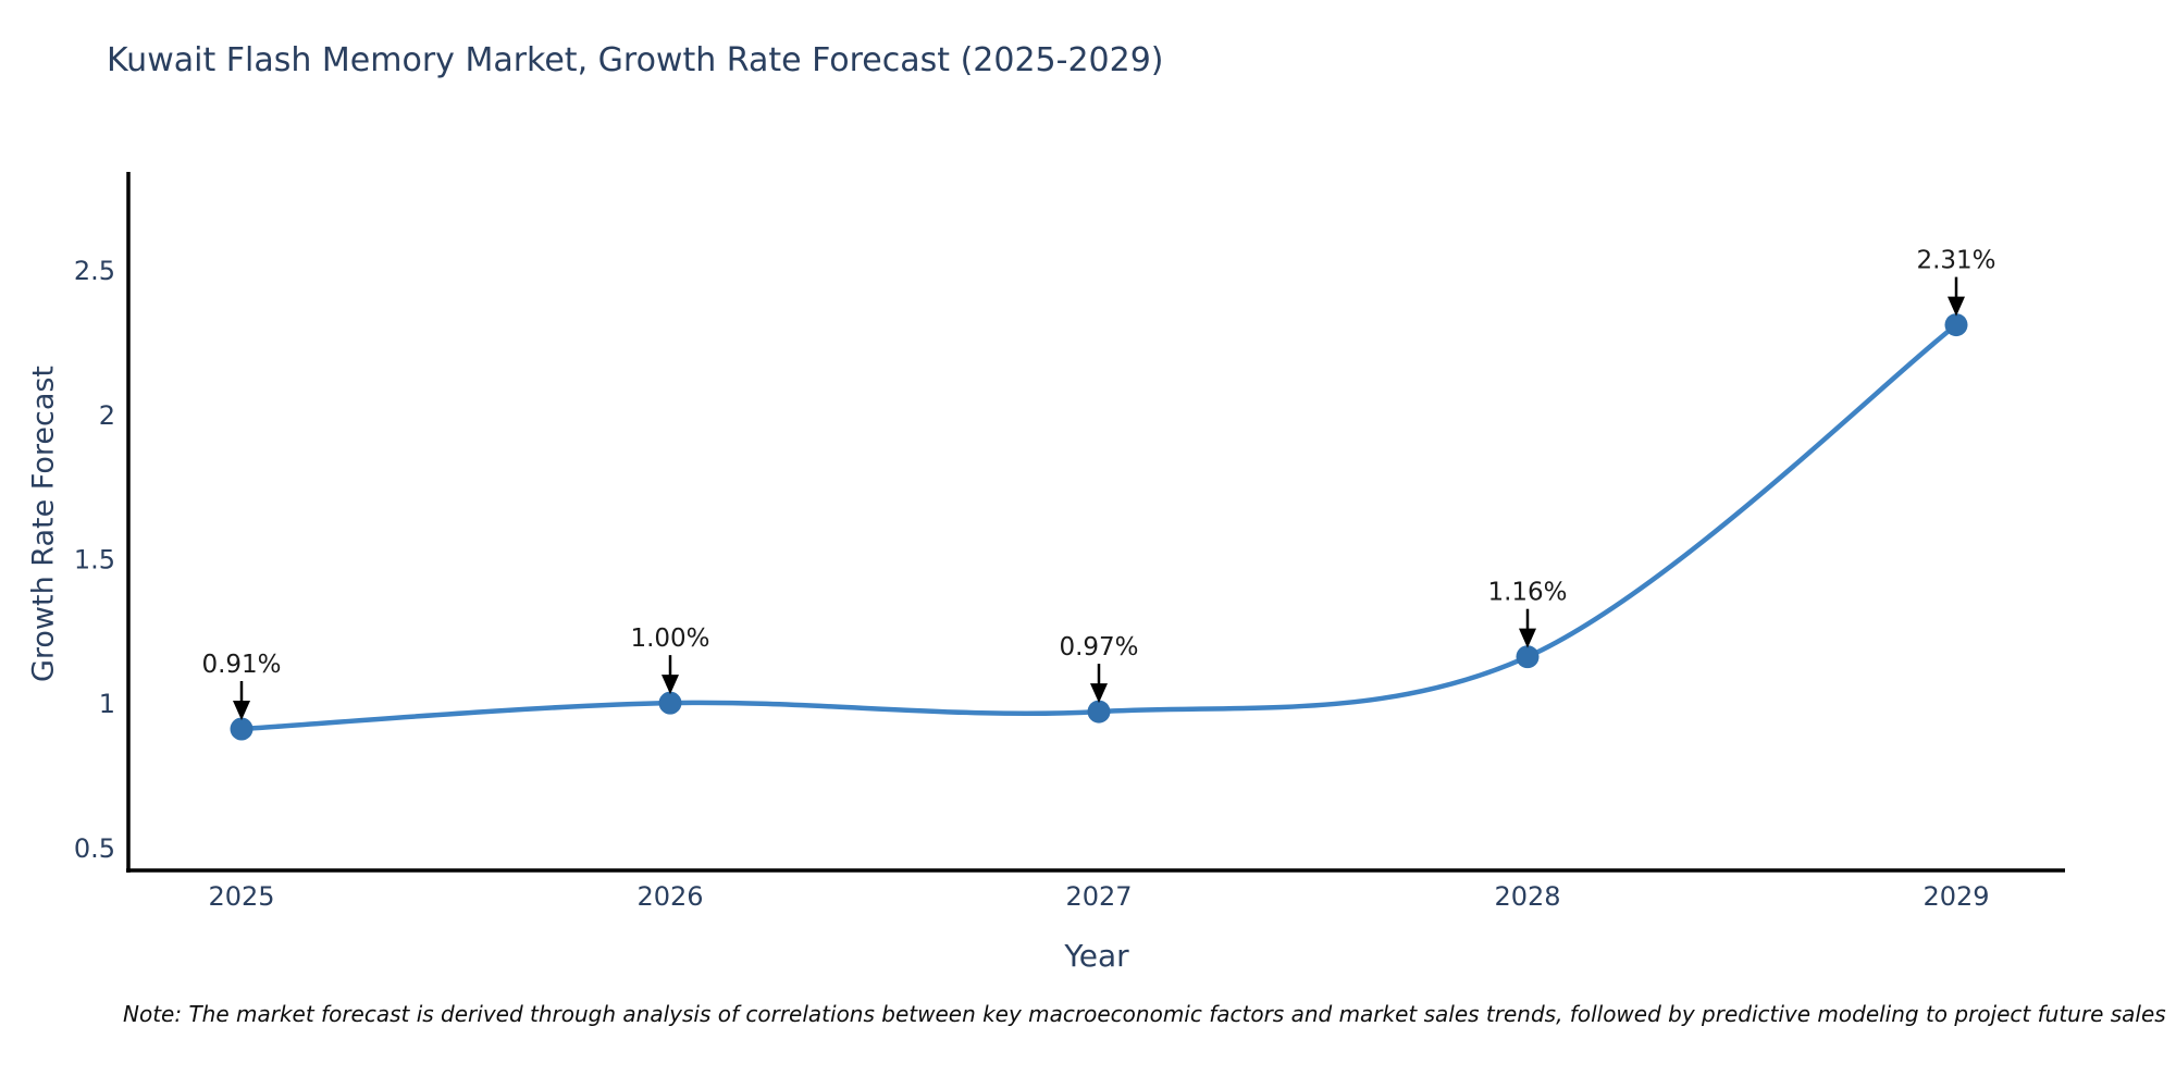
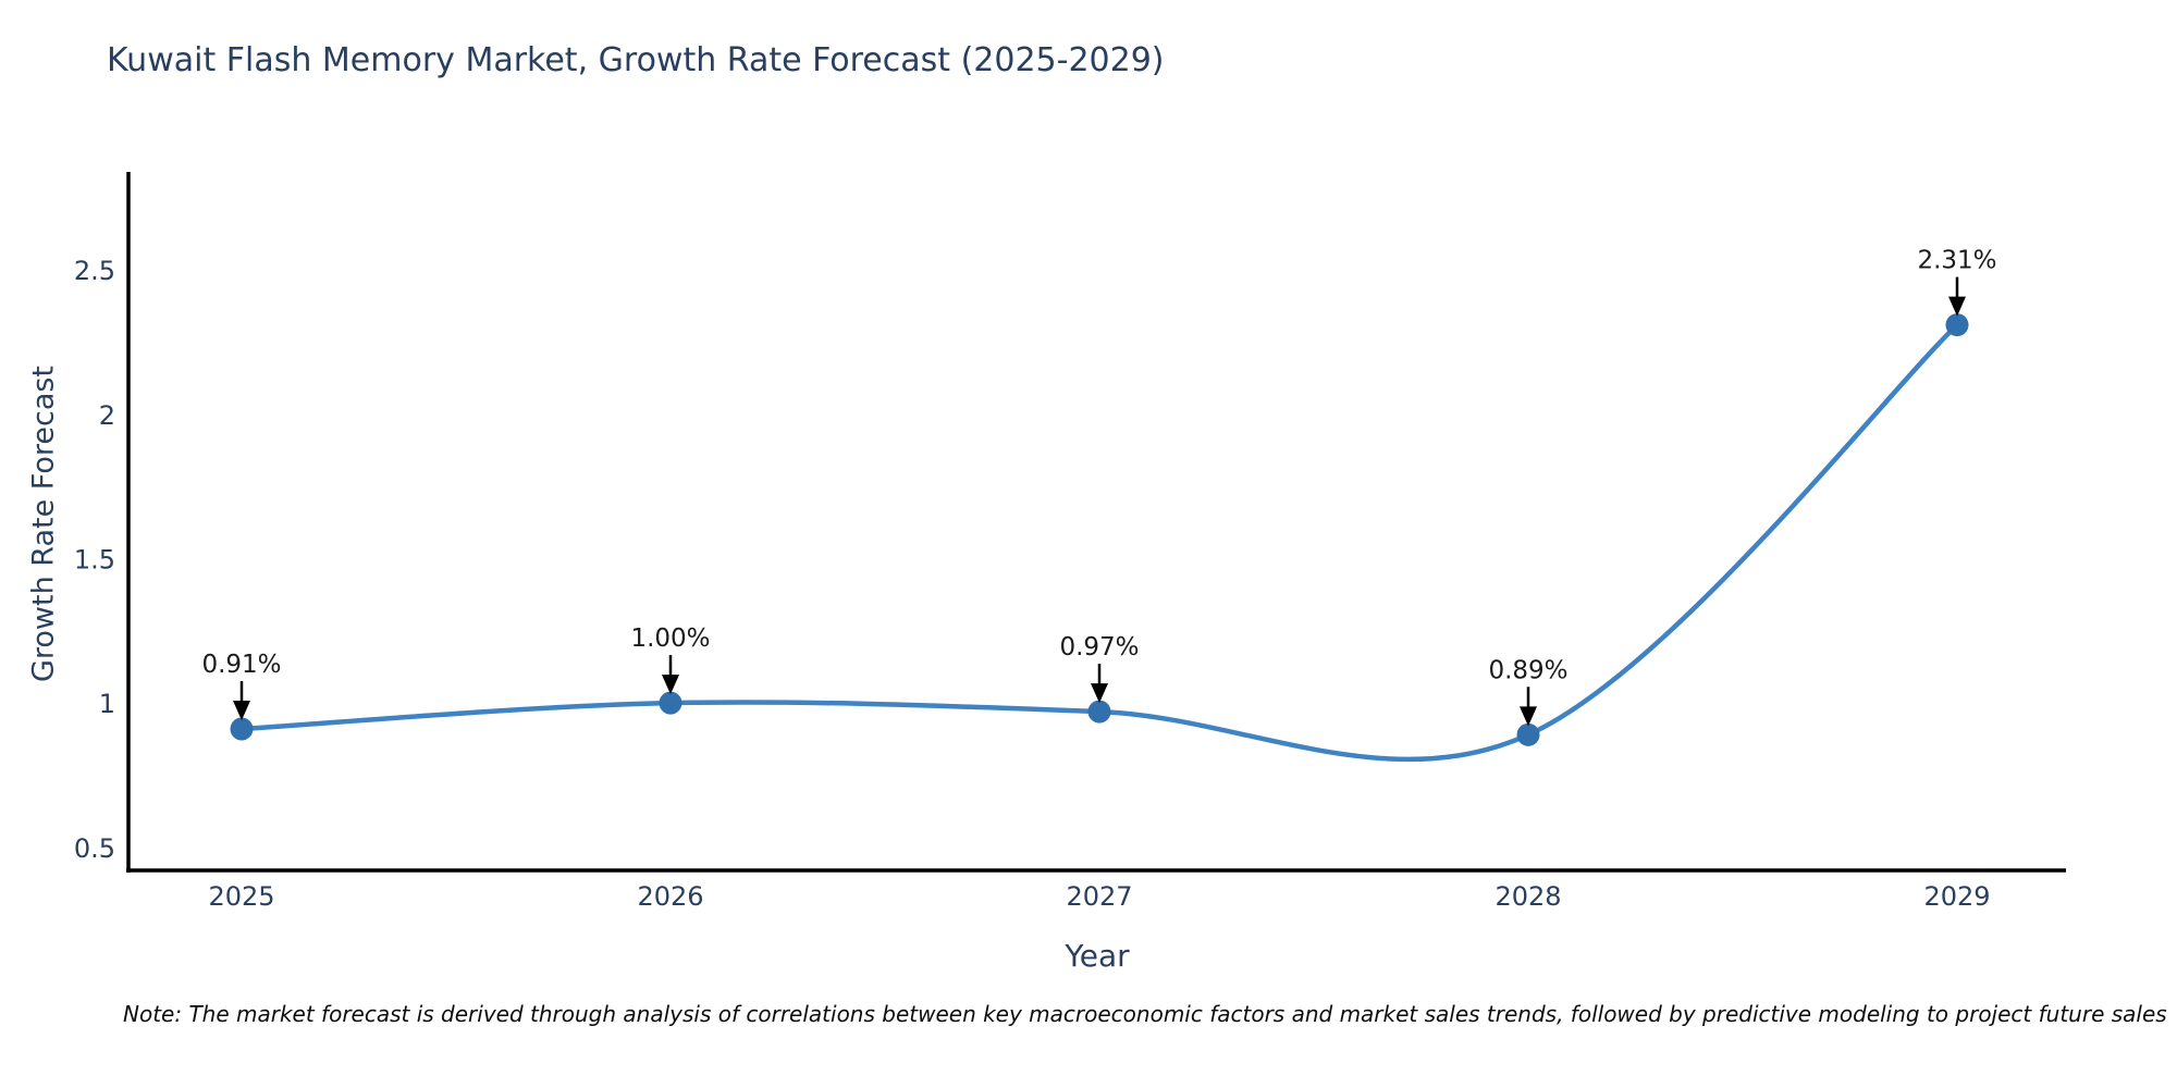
2028: 1.16% -> 0.89%
